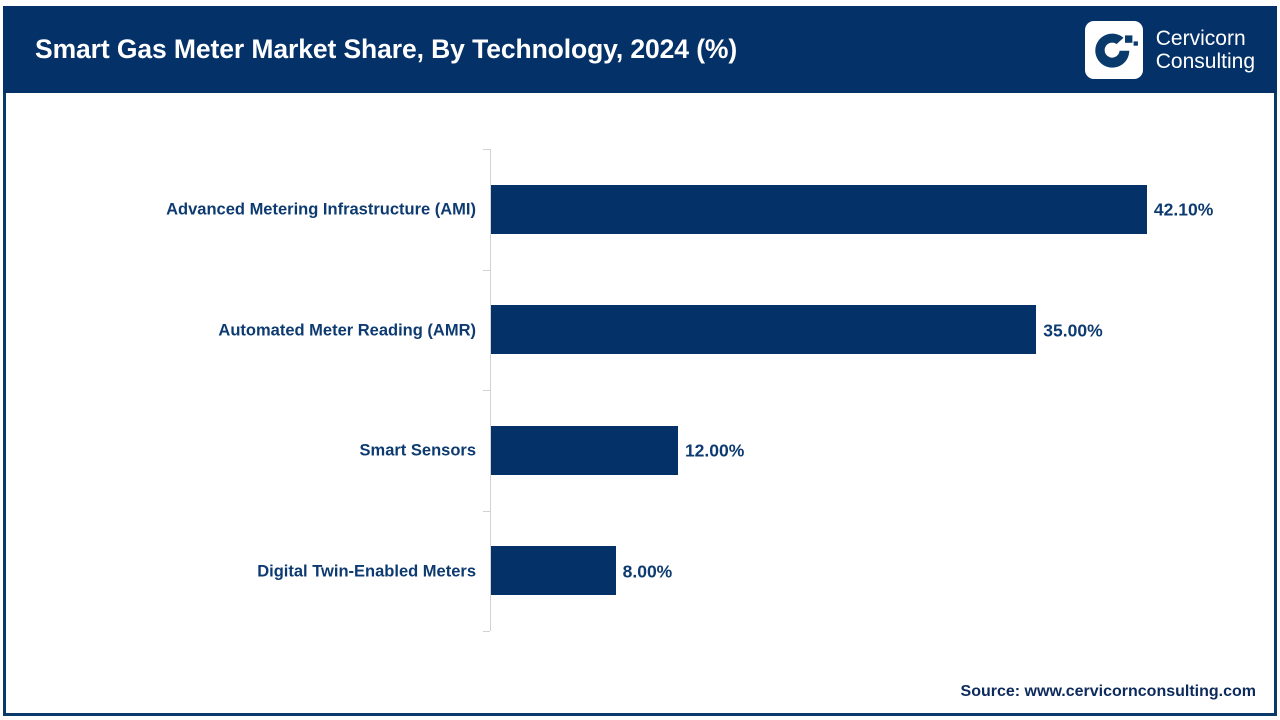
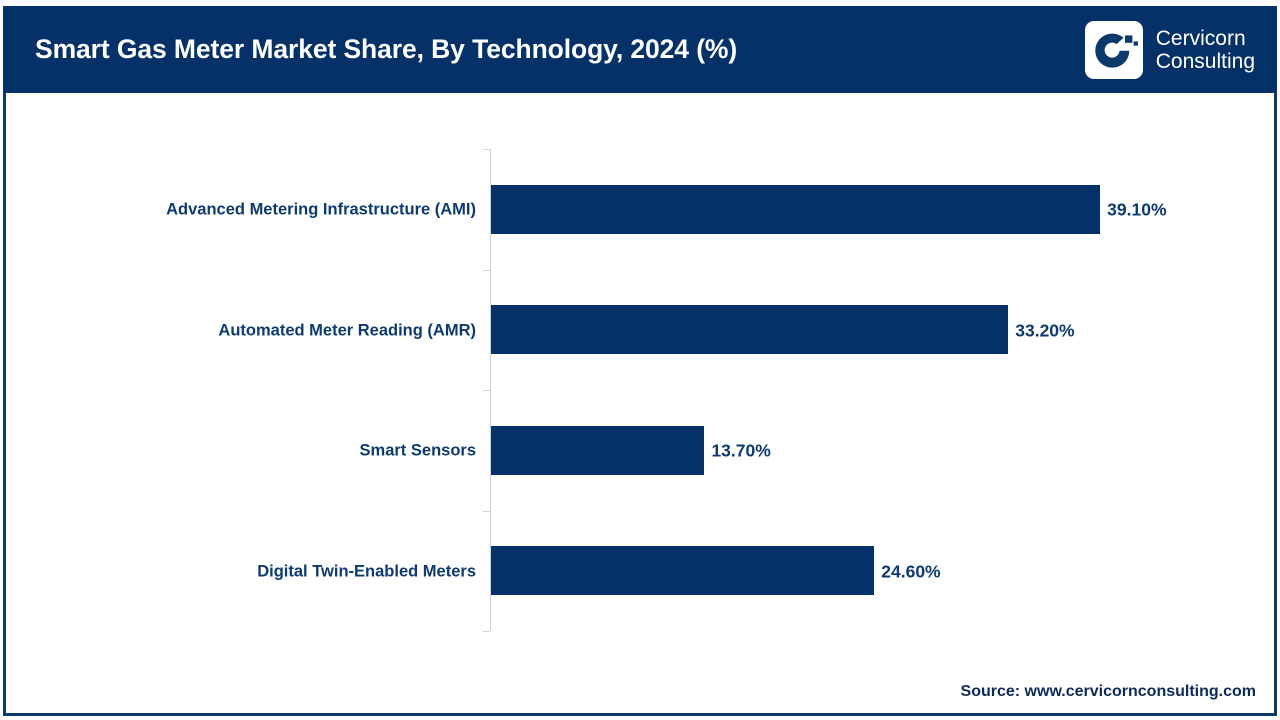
Advanced Metering Infrastructure (AMI): 42.10% -> 39.10%
Automated Meter Reading (AMR): 35.00% -> 33.20%
Smart Sensors: 12.00% -> 13.70%
Digital Twin-Enabled Meters: 8.00% -> 24.60%
